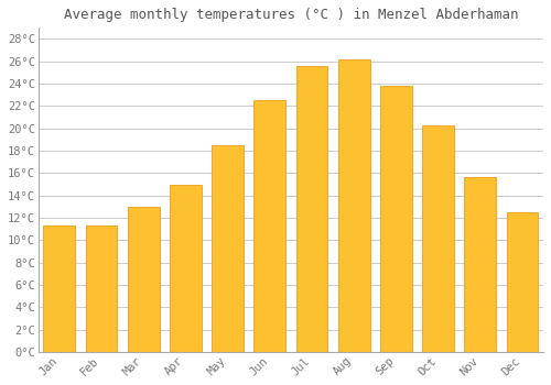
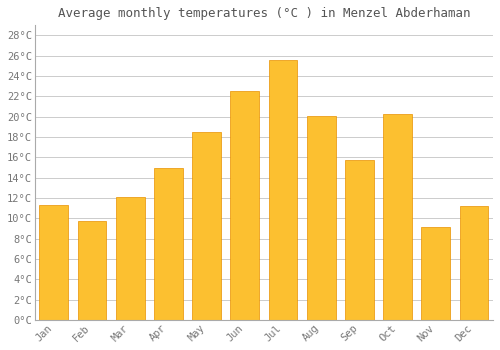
Feb: 11.3°C -> 9.7°C
Mar: 13.0°C -> 12.1°C
Aug: 26.2°C -> 20.1°C
Sep: 23.8°C -> 15.7°C
Nov: 15.6°C -> 9.1°C
Dec: 12.5°C -> 11.2°C
